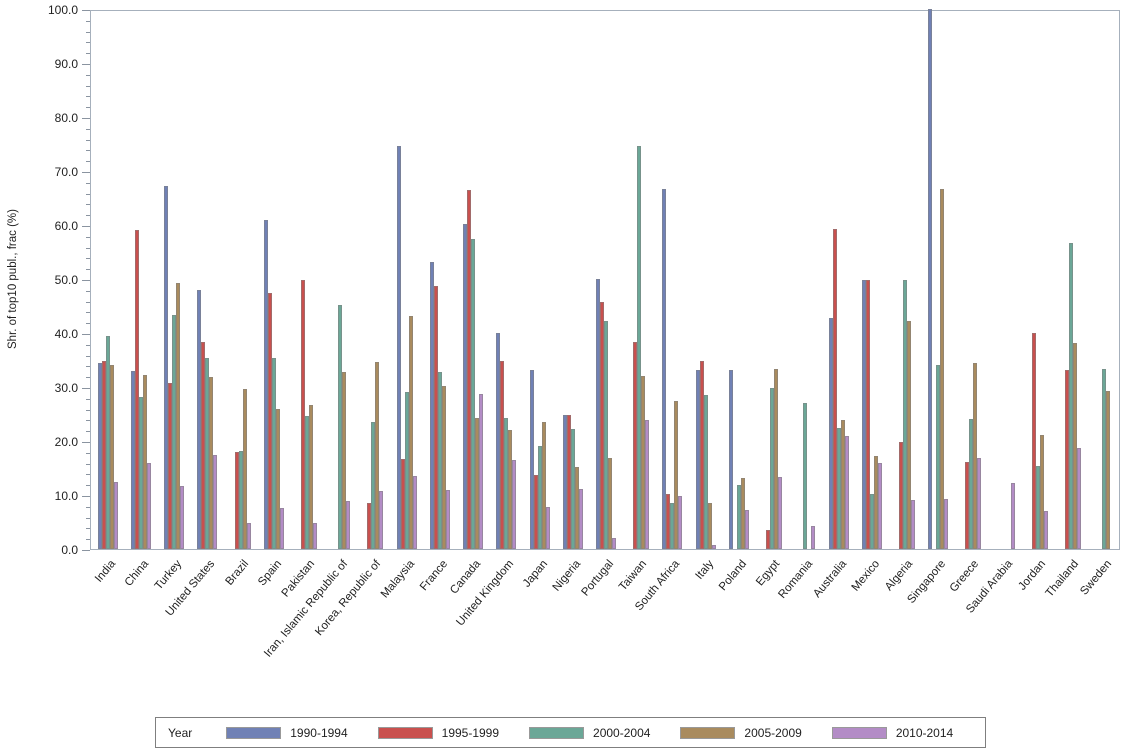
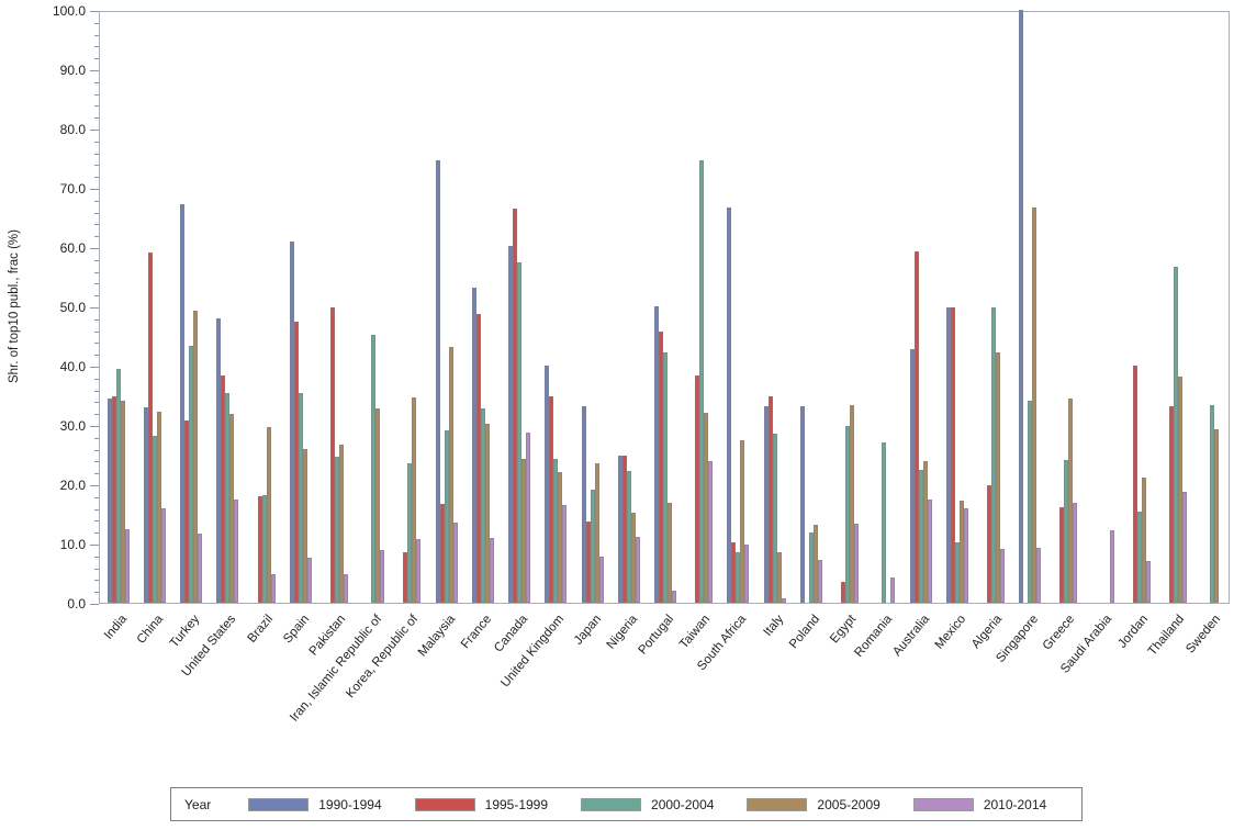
2010-2014/Australia: 21 -> 18
